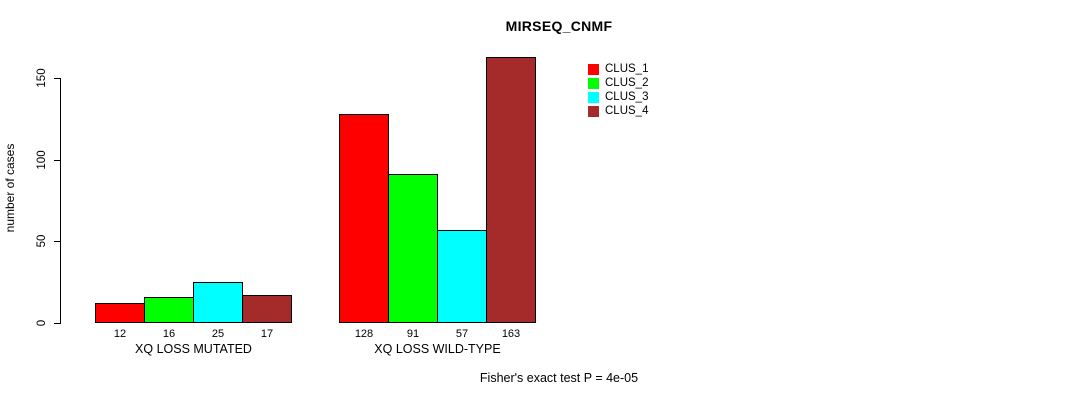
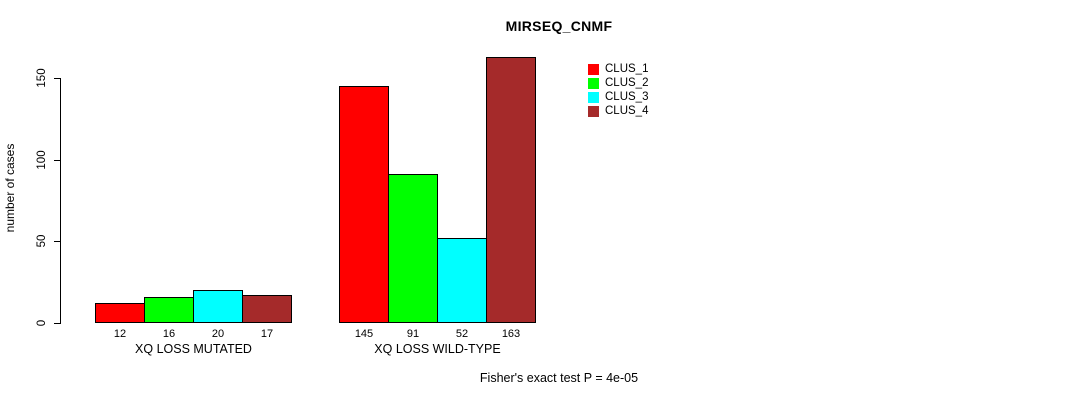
CLUS_3/XQ LOSS MUTATED: 25 -> 20
CLUS_1/XQ LOSS WILD-TYPE: 128 -> 145
CLUS_3/XQ LOSS WILD-TYPE: 57 -> 52
